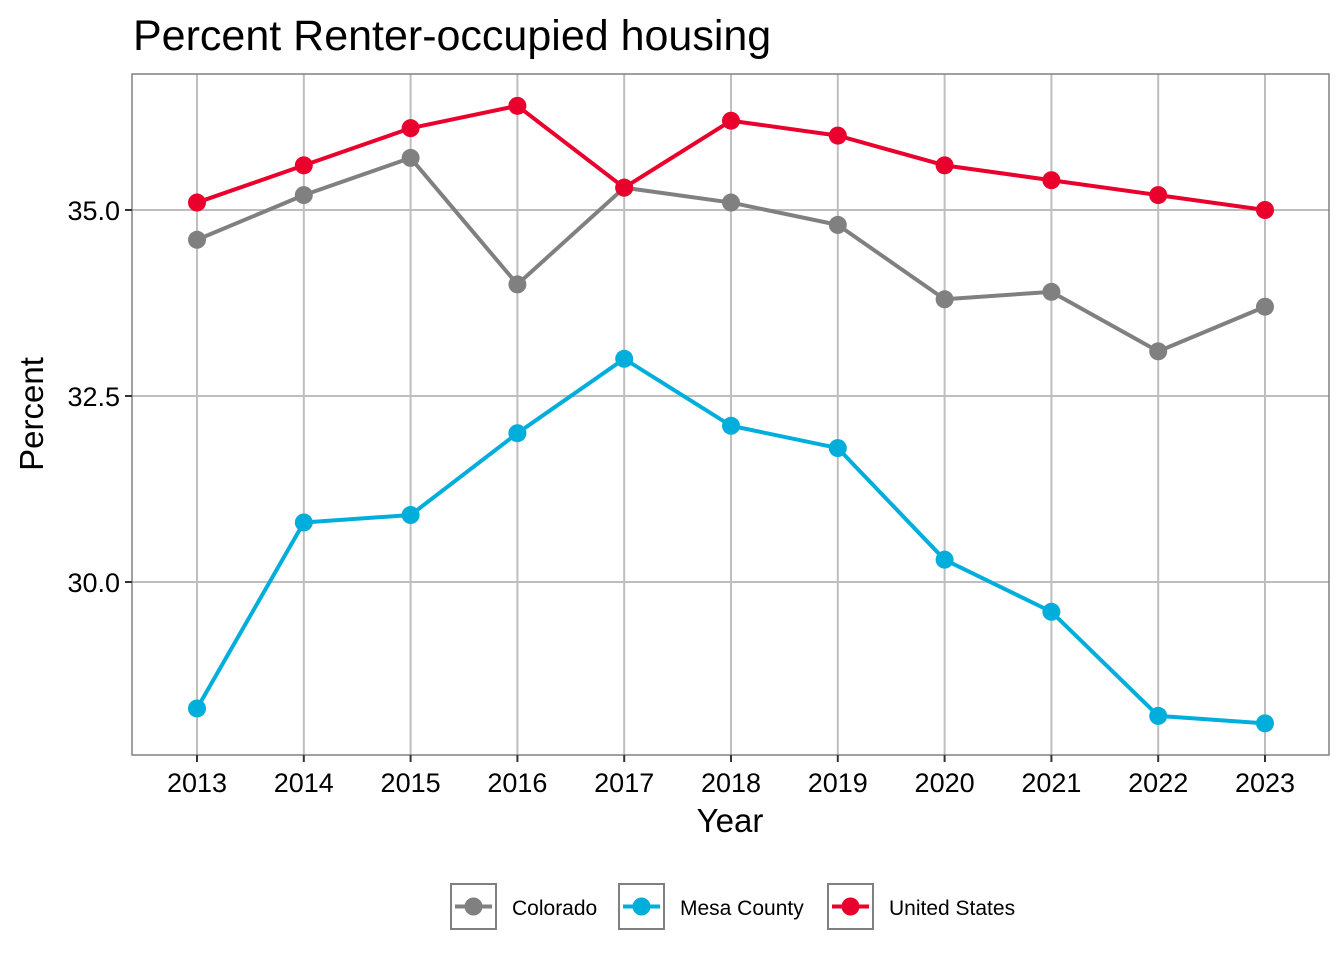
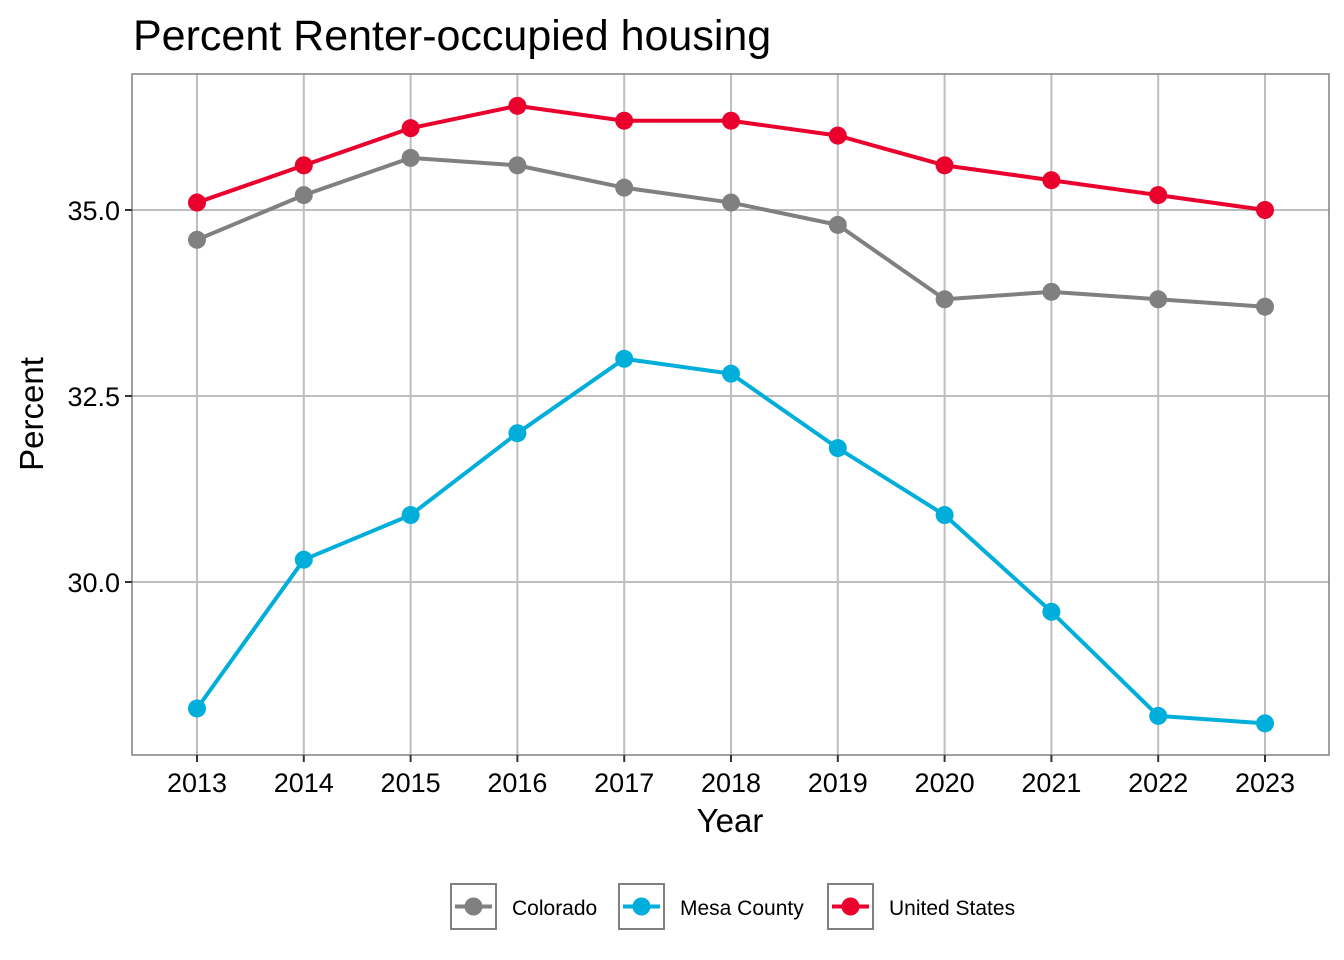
Mesa County/2014: 30.8 -> 30.3
Colorado/2016: 34.0 -> 35.6
United States/2017: 35.3 -> 36.2
Mesa County/2018: 32.1 -> 32.8
Mesa County/2020: 30.3 -> 30.9
Colorado/2022: 33.1 -> 33.8
